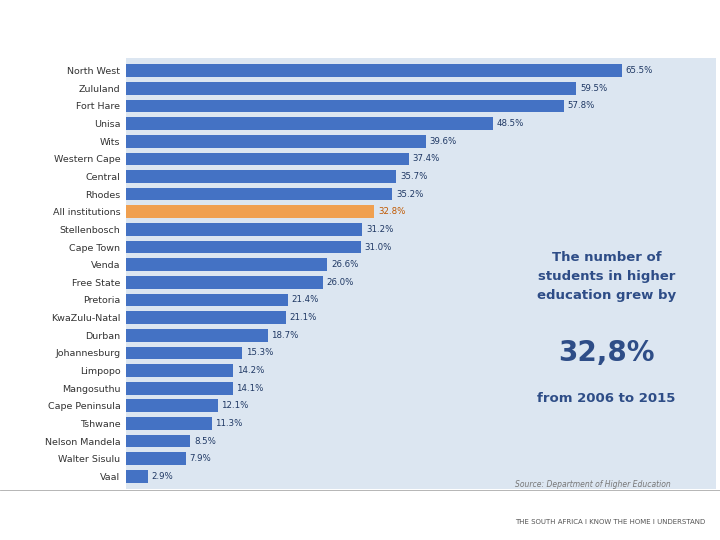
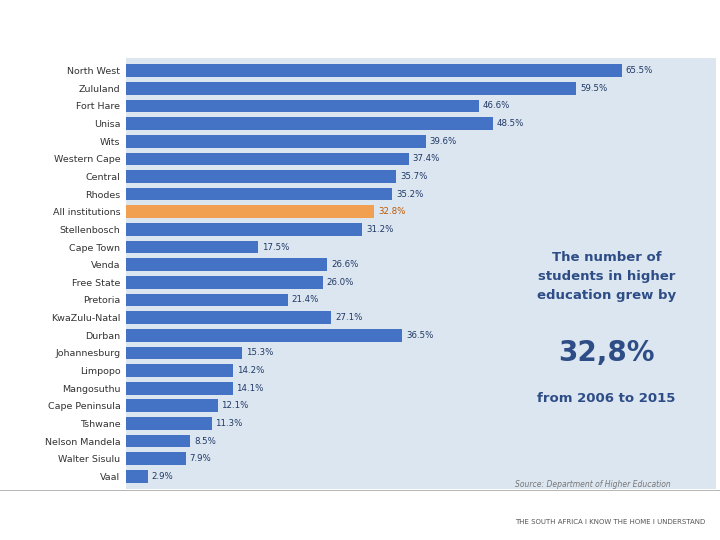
Fort Hare: 57.8% -> 46.6%
Cape Town: 31.0% -> 17.5%
KwaZulu-Natal: 21.1% -> 27.1%
Durban: 18.7% -> 36.5%
